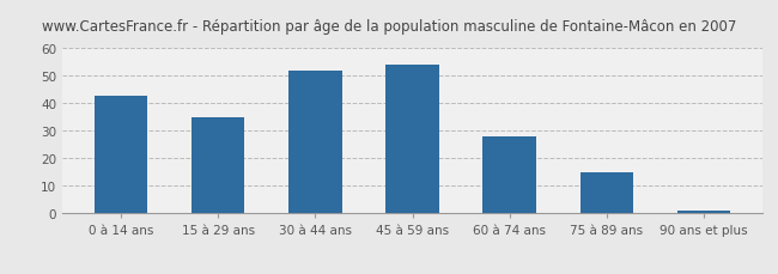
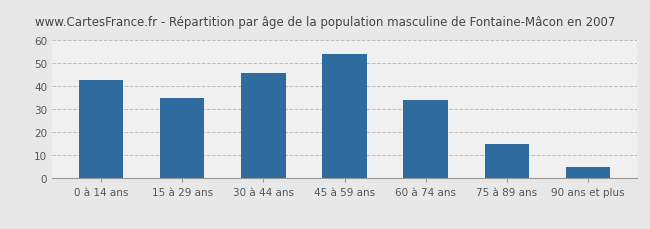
30 à 44 ans: 52 -> 46
60 à 74 ans: 28 -> 34
90 ans et plus: 1 -> 5
